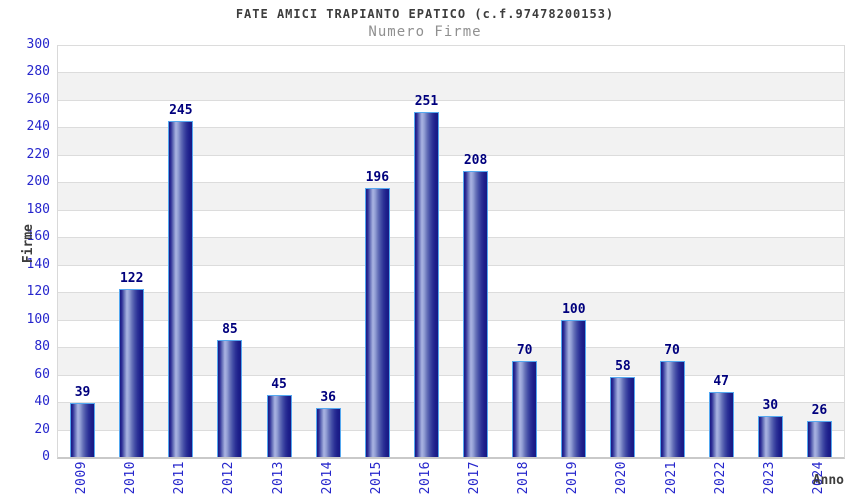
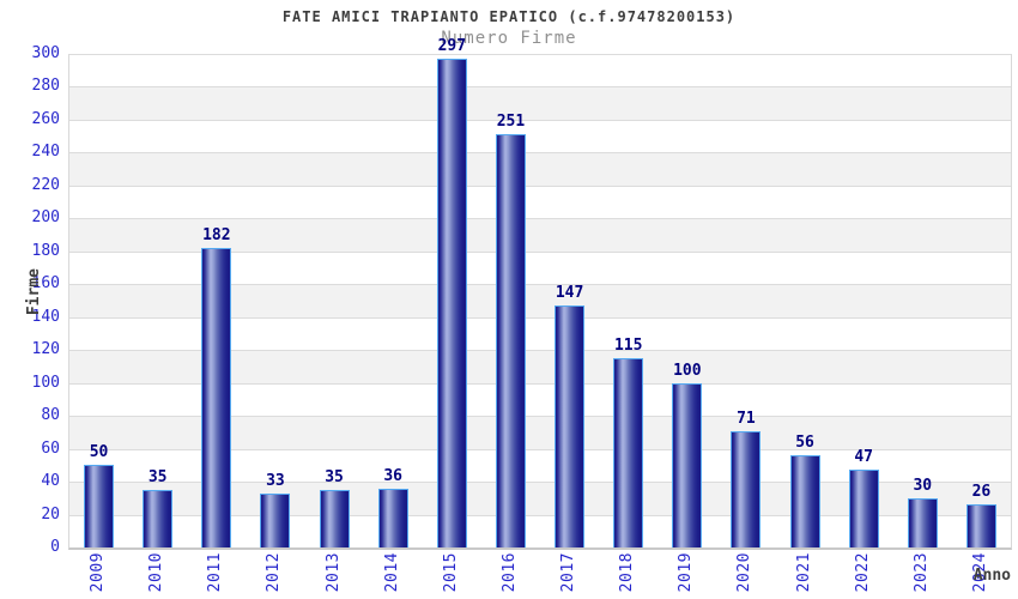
2009: 39 -> 50
2010: 122 -> 35
2011: 245 -> 182
2012: 85 -> 33
2013: 45 -> 35
2015: 196 -> 297
2017: 208 -> 147
2018: 70 -> 115
2020: 58 -> 71
2021: 70 -> 56
